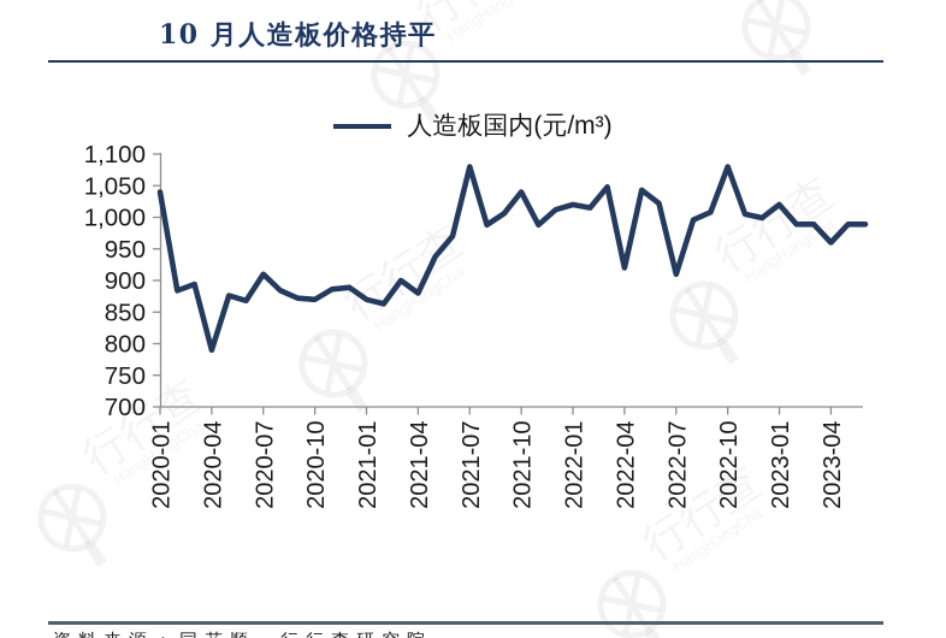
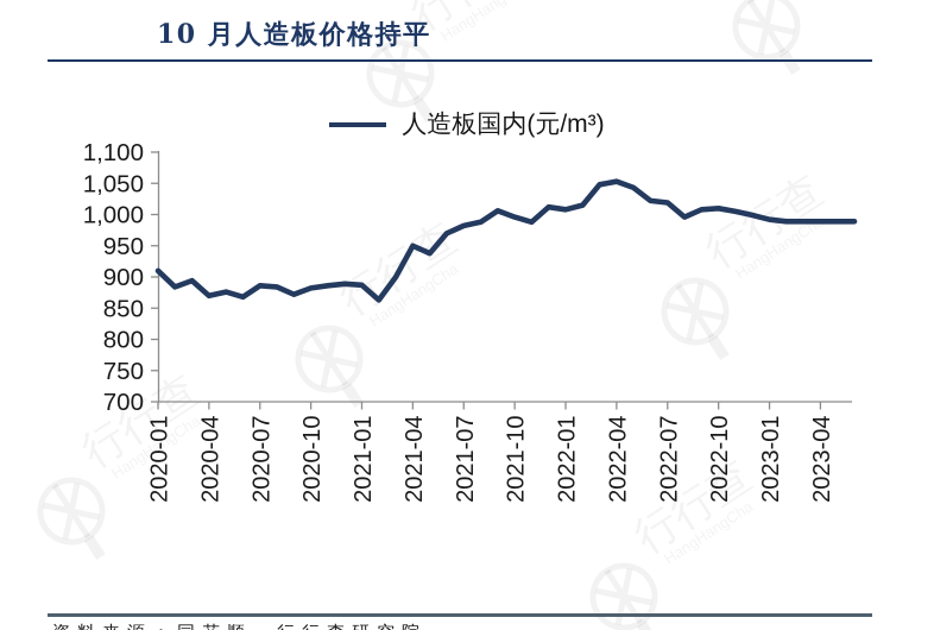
2020-01: 1040 -> 910
2020-04: 790 -> 870
2020-07: 910 -> 890
2020-10: 870 -> 880
2021-01: 870 -> 890
2021-04: 880 -> 950
2021-07: 1080 -> 980
2021-10: 1040 -> 1000
2022-01: 1020 -> 1010
2022-04: 920 -> 1050
2022-07: 910 -> 1020
2022-10: 1080 -> 1010
2023-01: 1020 -> 990
2023-04: 960 -> 990
